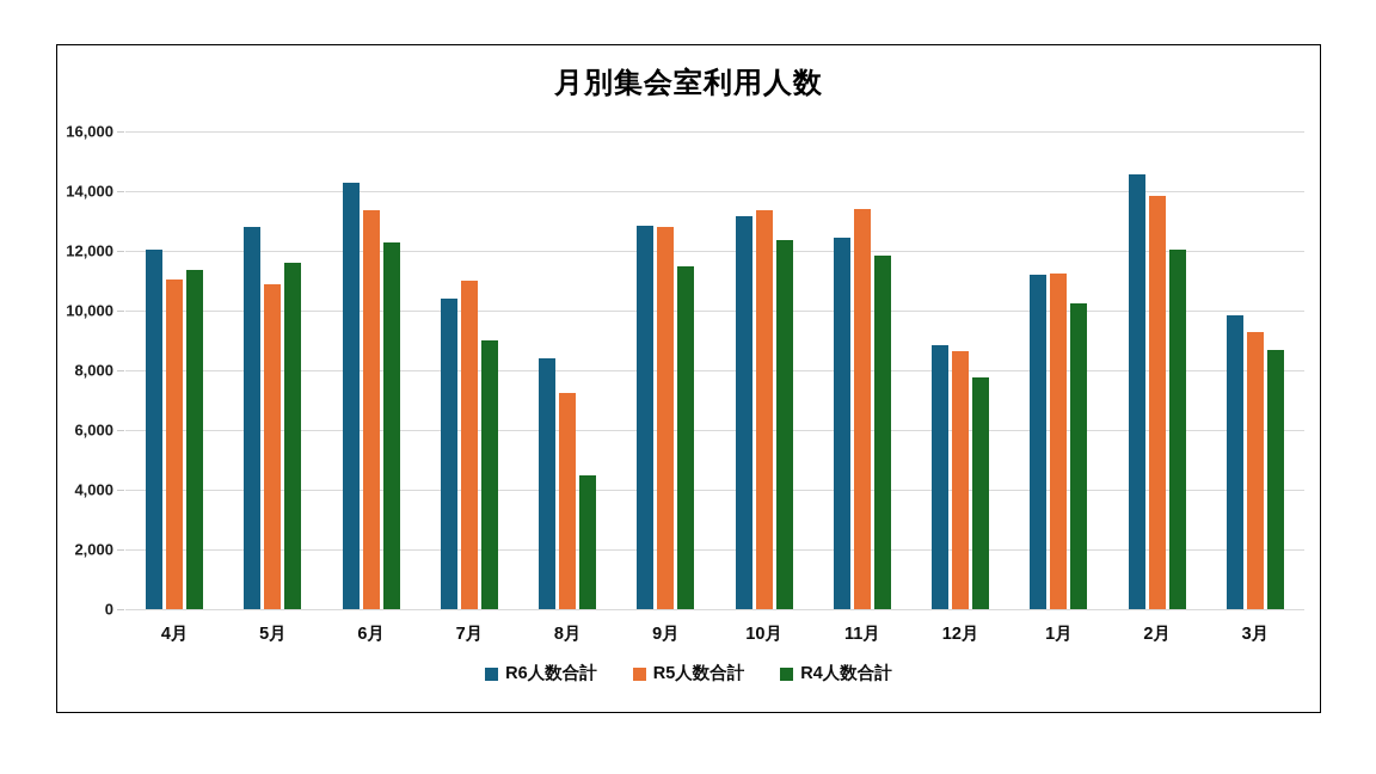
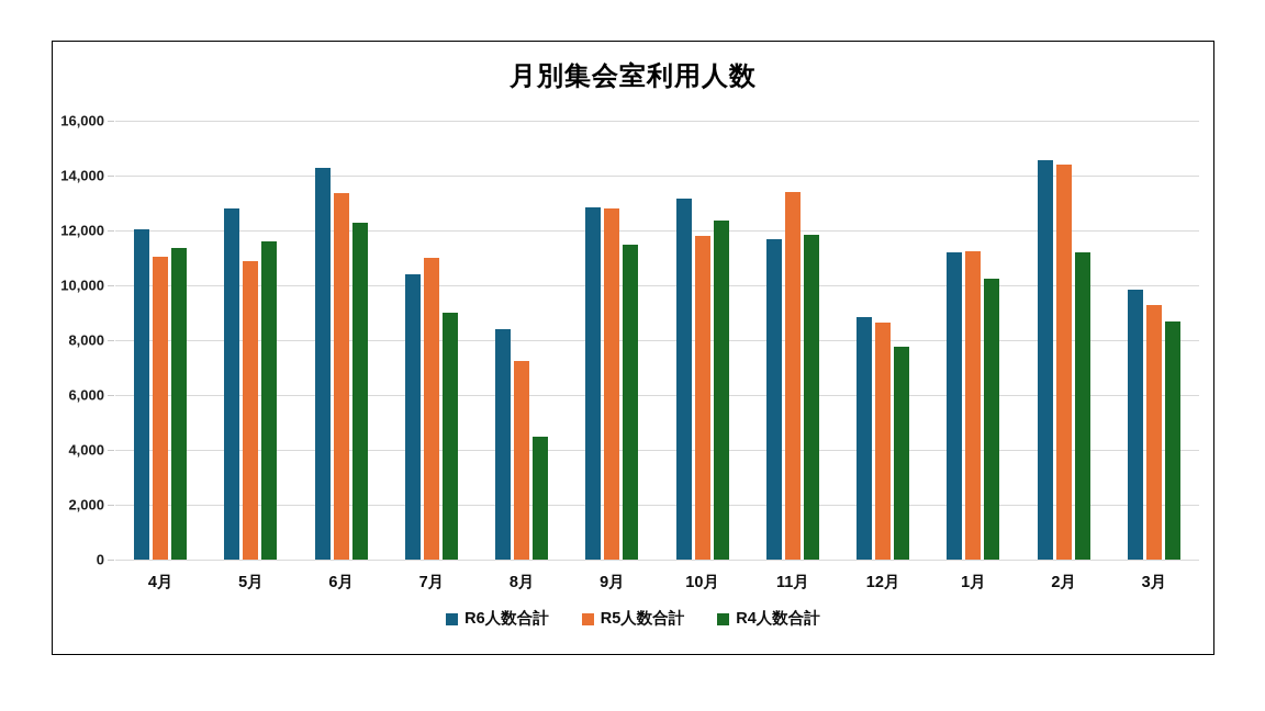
R5人数合計/10月: 13400 -> 11800
R6人数合計/11月: 12400 -> 11700
R5人数合計/2月: 13800 -> 14400
R4人数合計/2月: 12000 -> 11200
